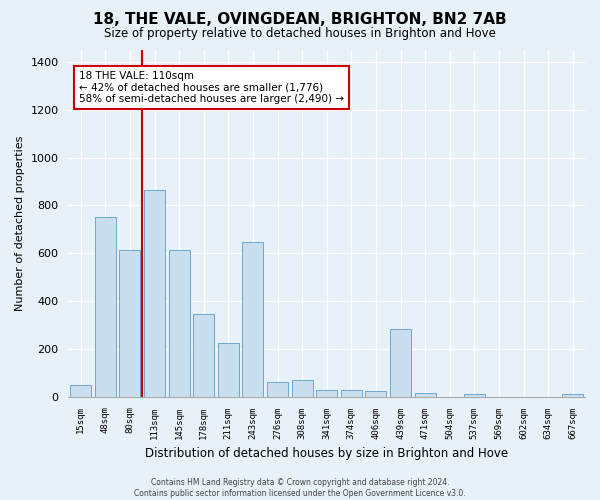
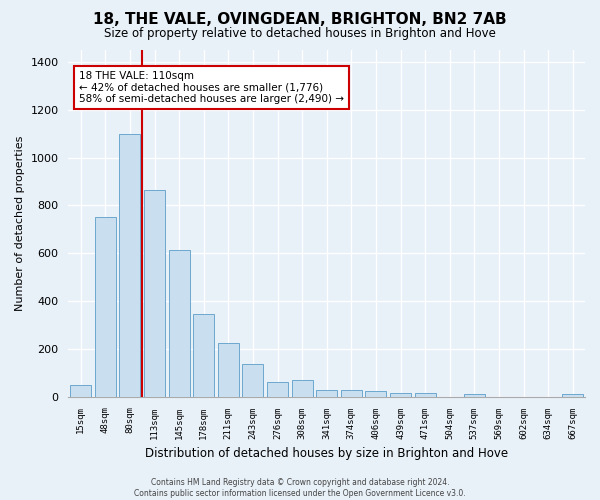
80sqm: 615 -> 1100
243sqm: 645 -> 135
439sqm: 285 -> 15
